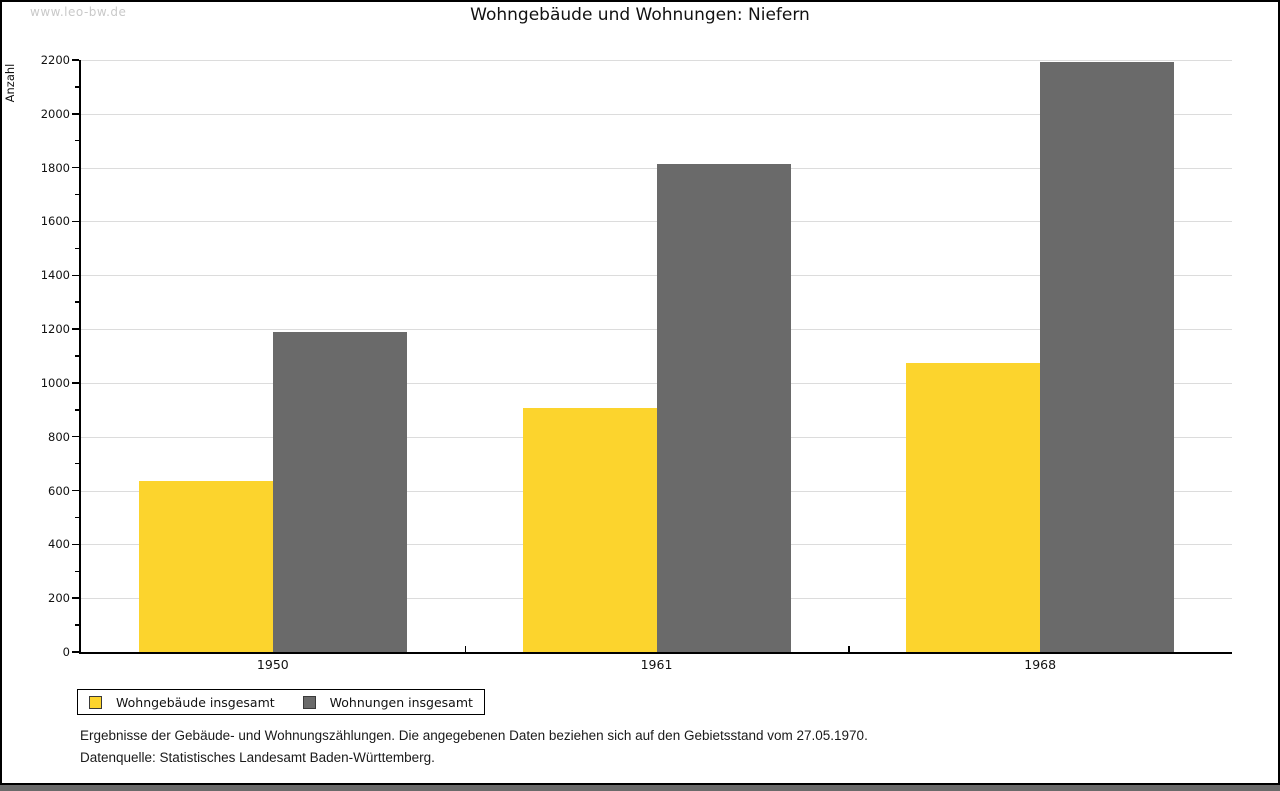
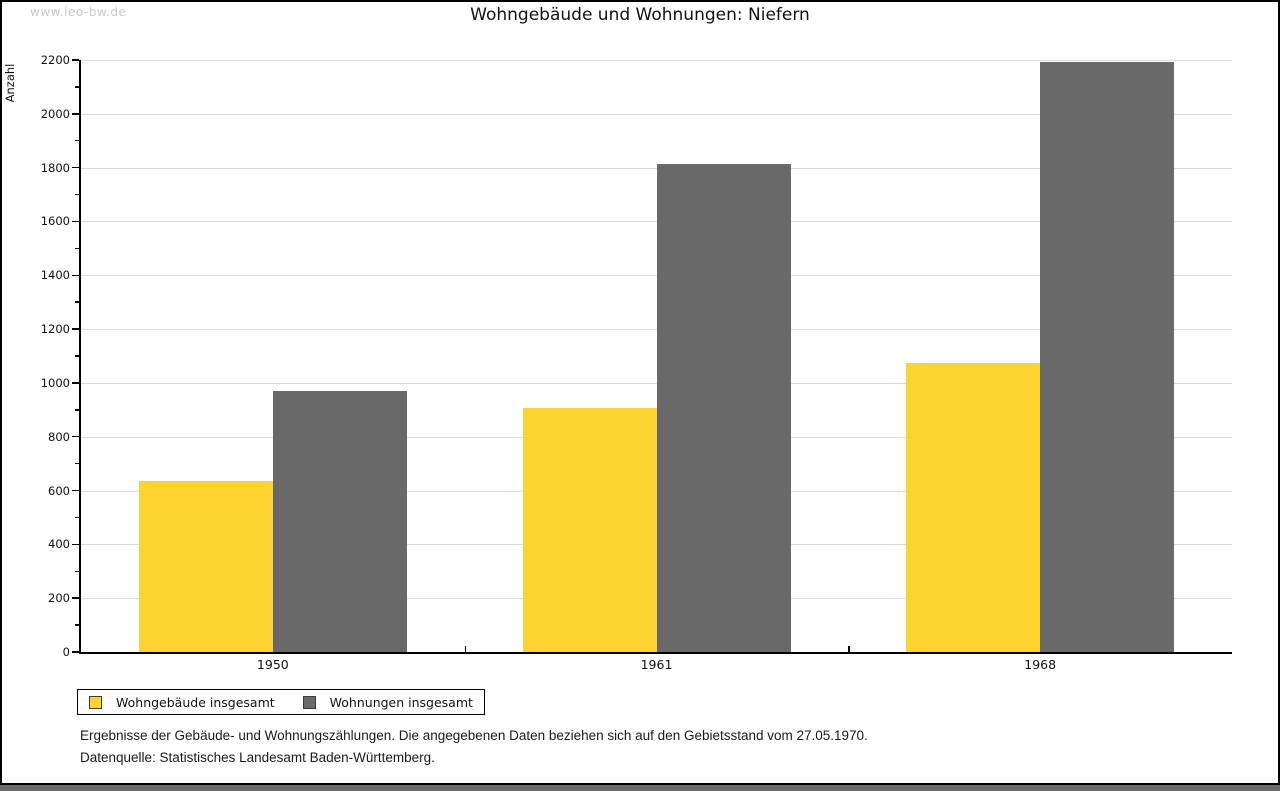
Wohnungen insgesamt/1950: 1190 -> 970
